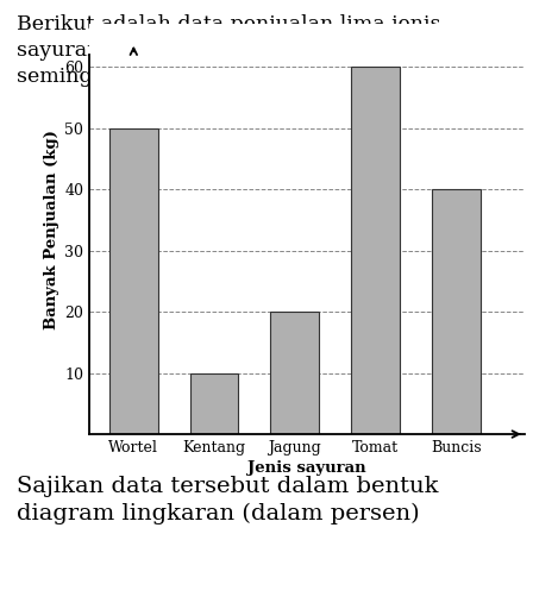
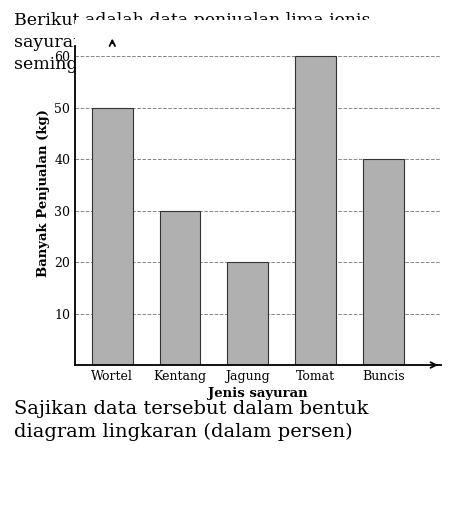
Kentang: 10 -> 30
